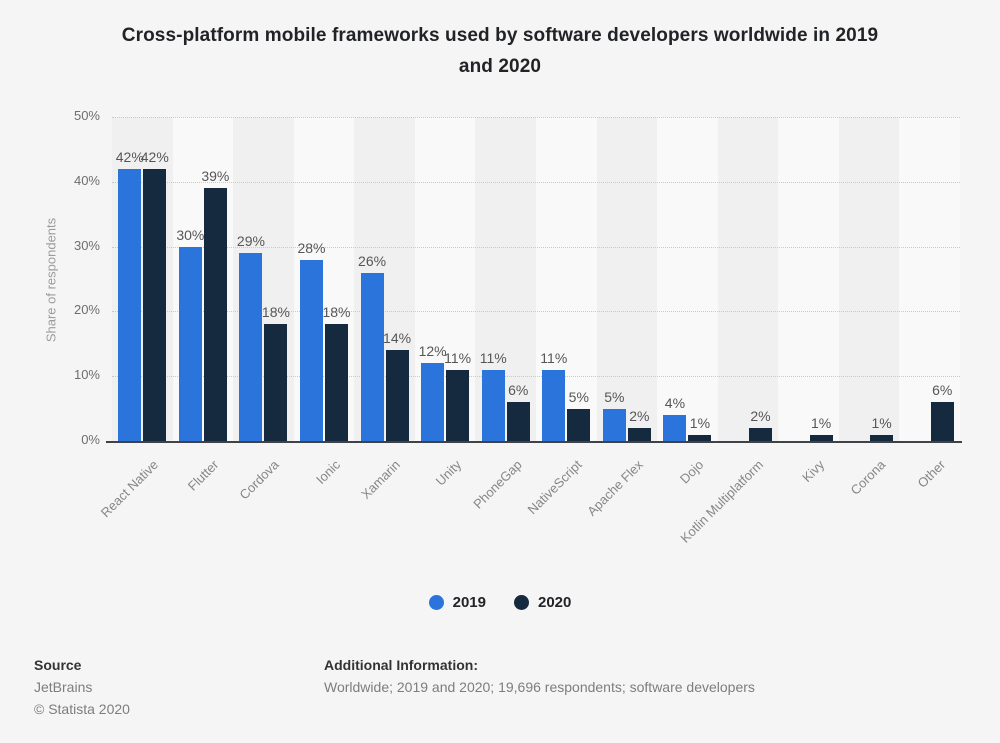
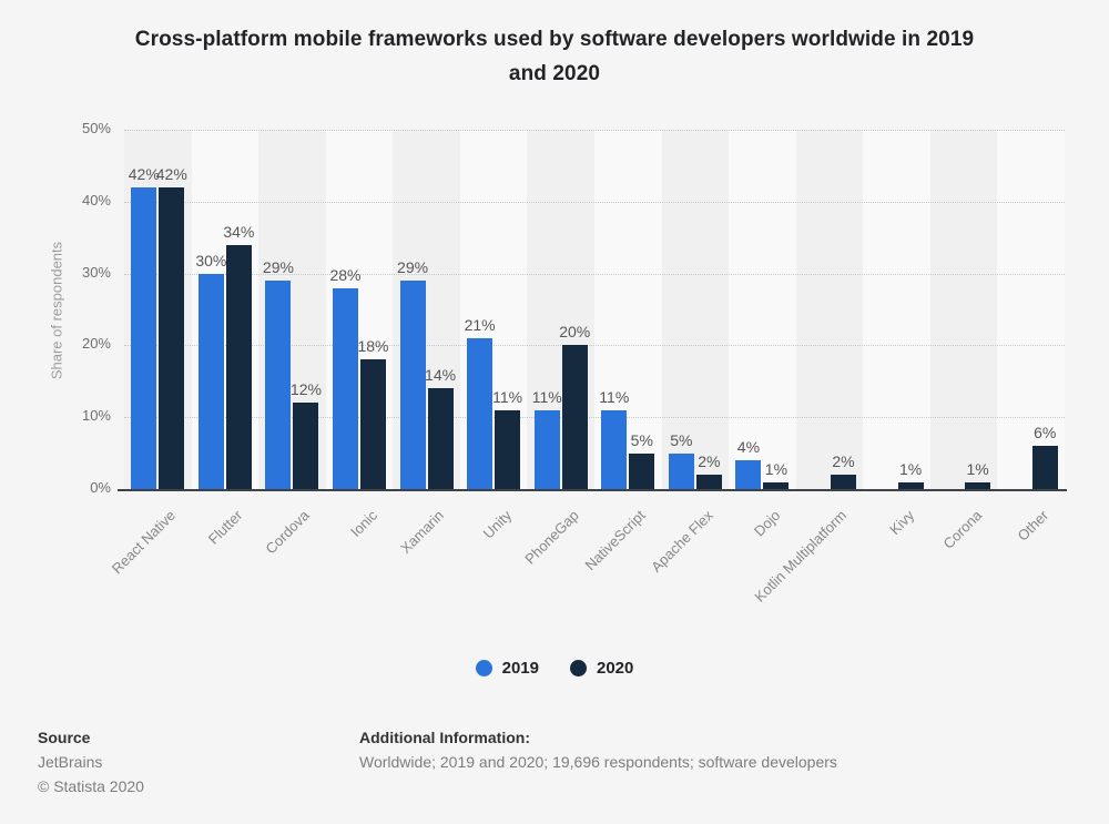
2020/Flutter: 39% -> 34%
2020/Cordova: 18% -> 12%
2019/Xamarin: 26% -> 29%
2019/Unity: 12% -> 21%
2020/PhoneGap: 6% -> 20%
